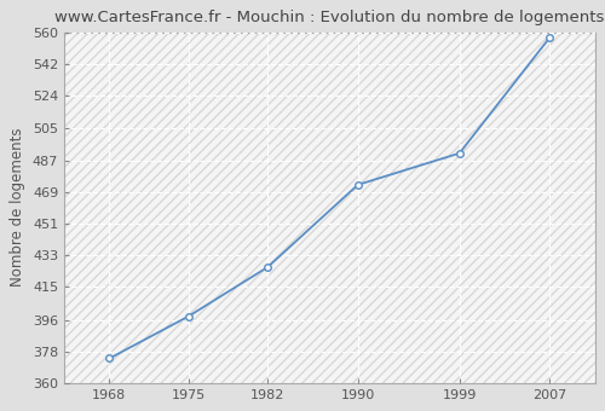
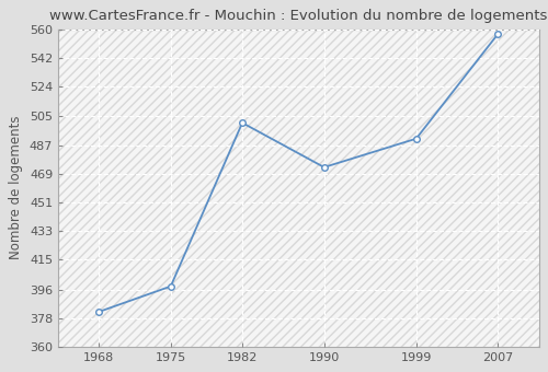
1968: 374 -> 382
1982: 426 -> 501
